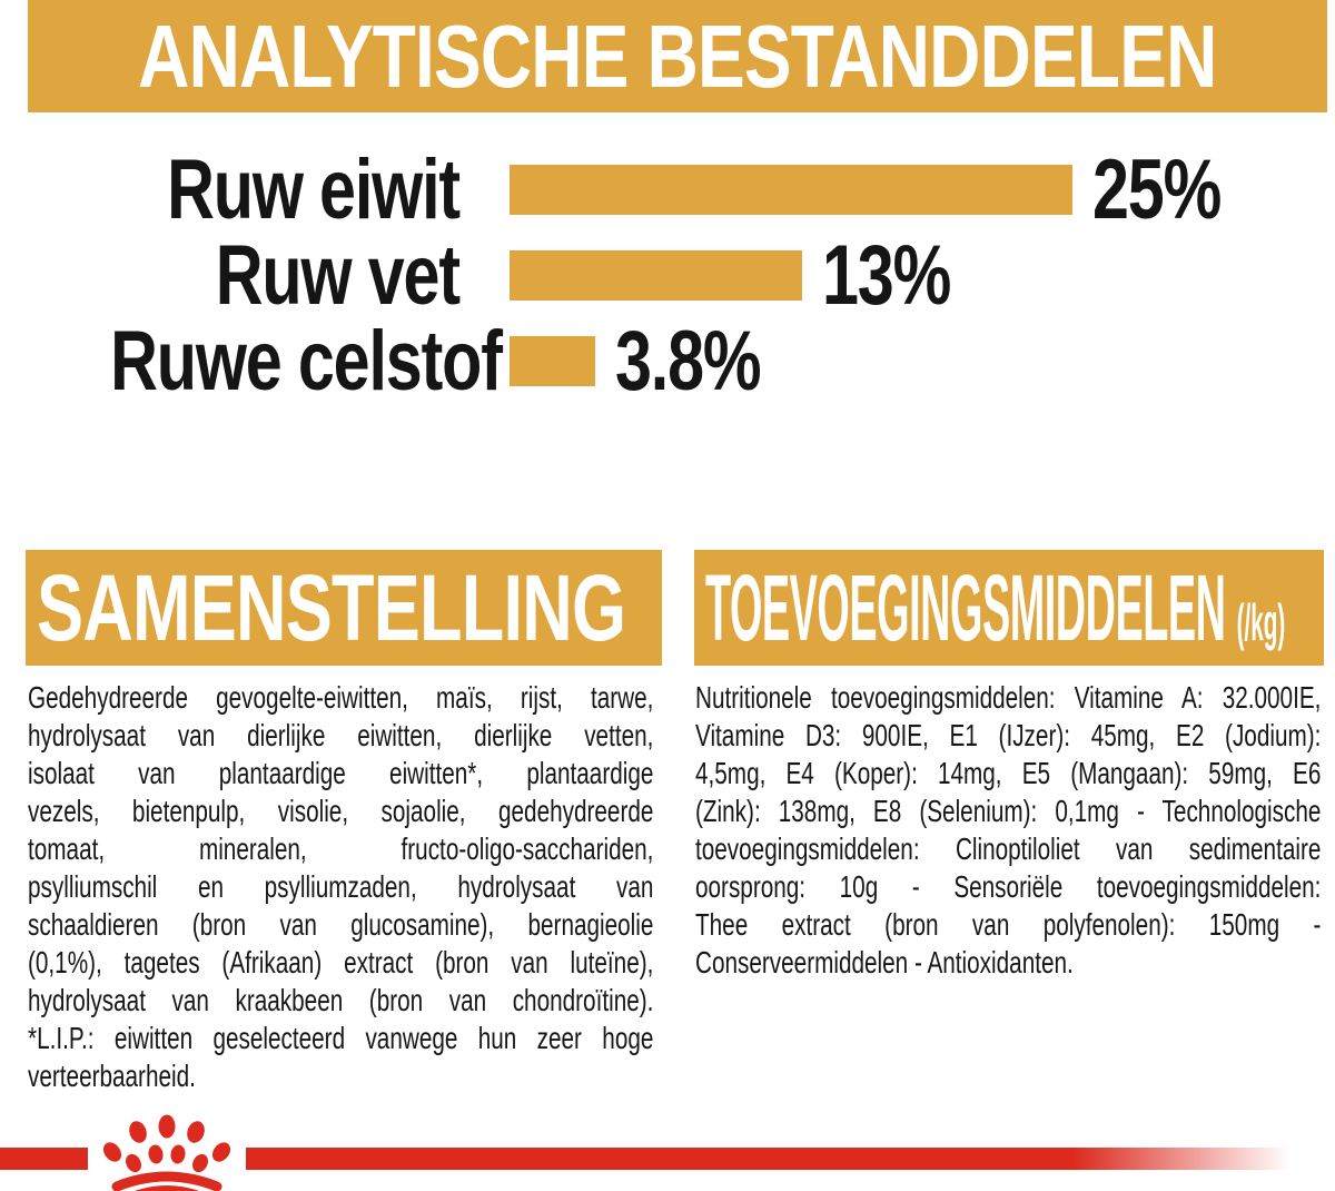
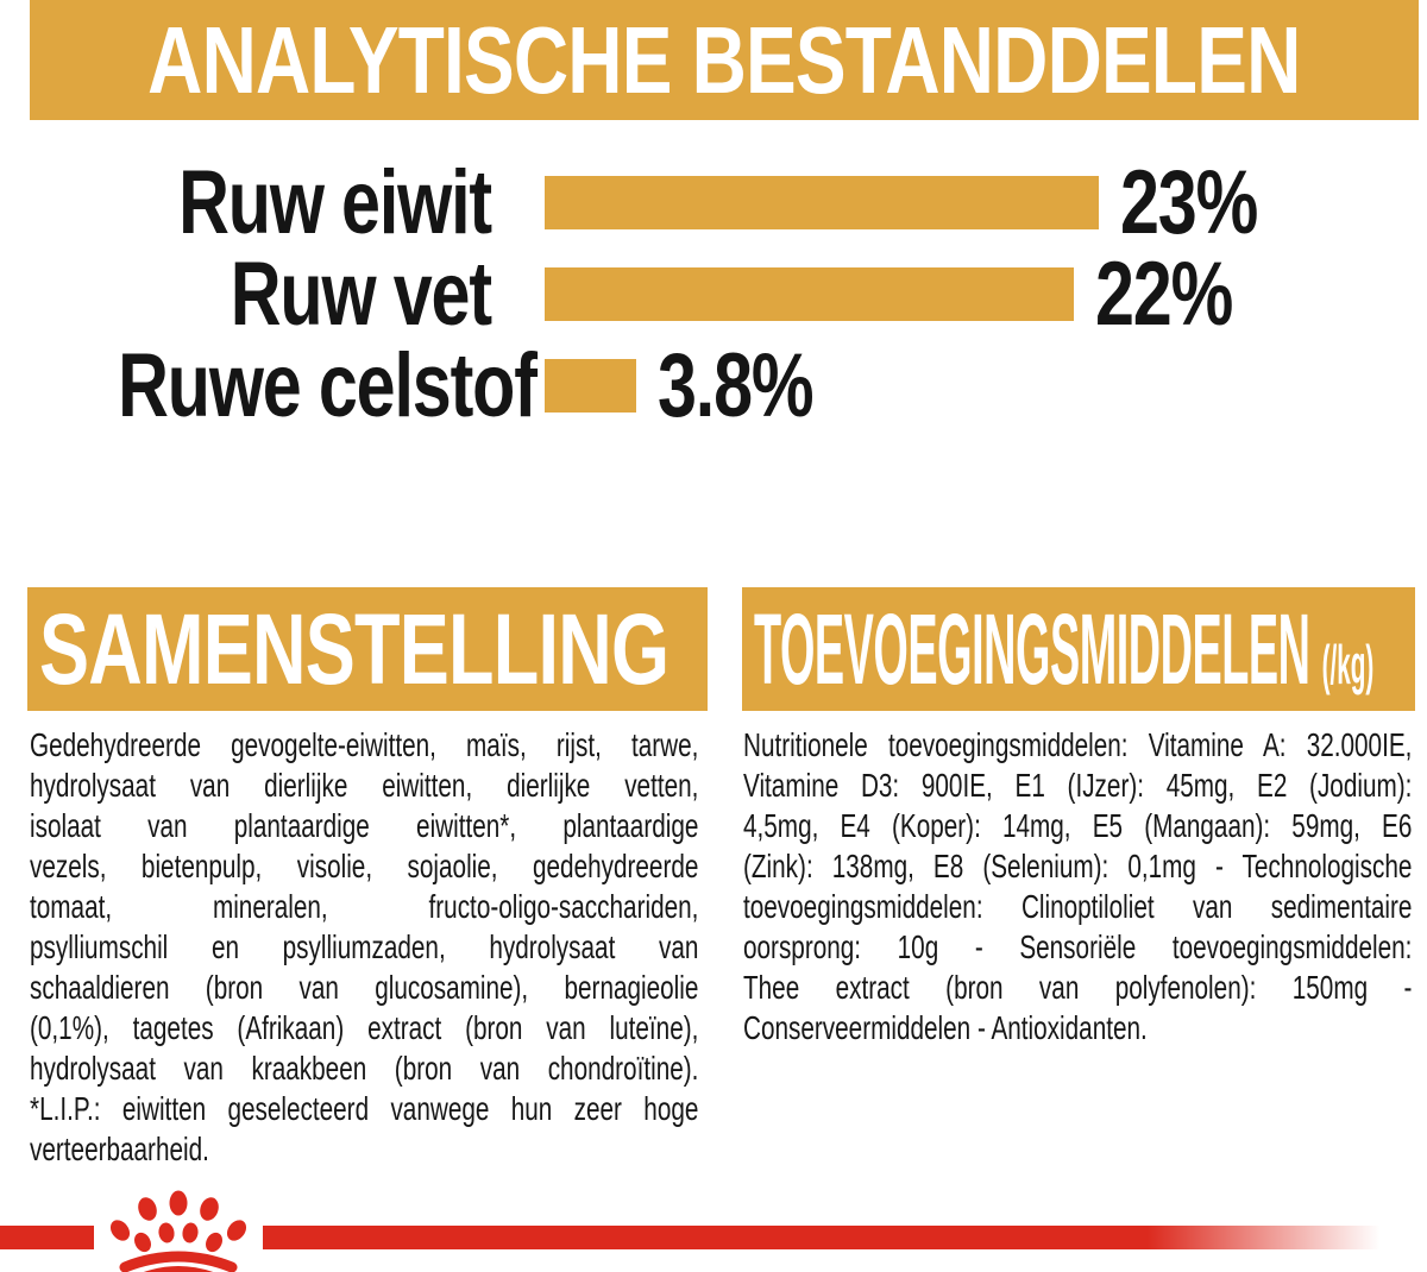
Ruw eiwit: 25% -> 23%
Ruw vet: 13% -> 22%
